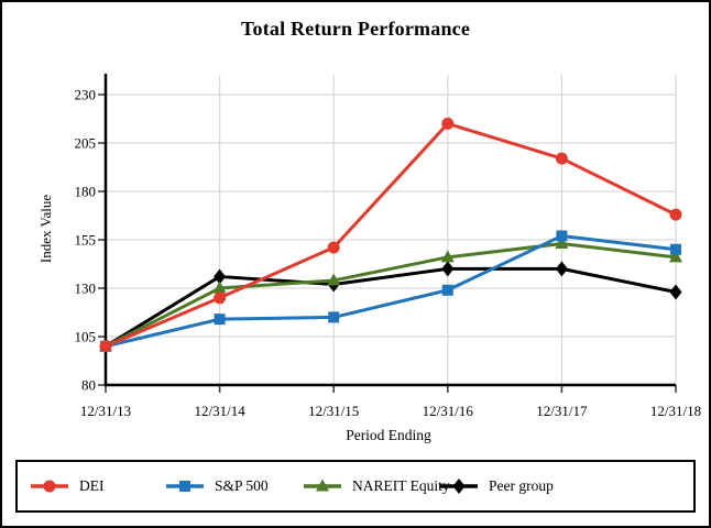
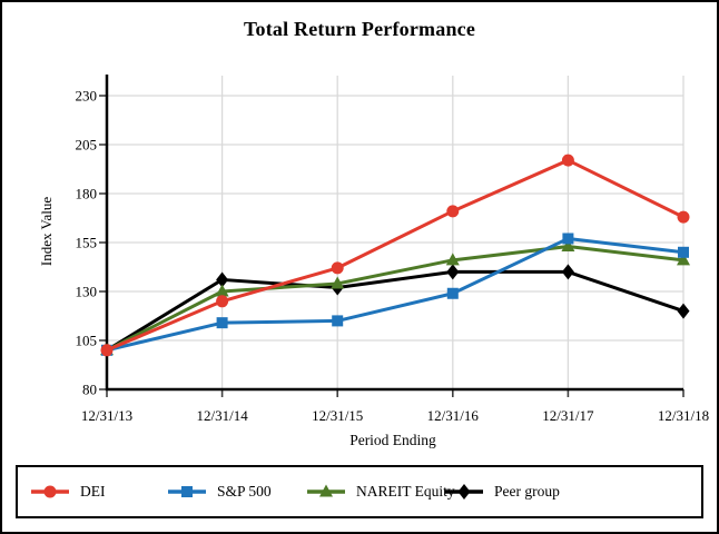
DEI/12/31/15: 151 -> 142
DEI/12/31/16: 215 -> 171
Peer group/12/31/18: 128 -> 120
